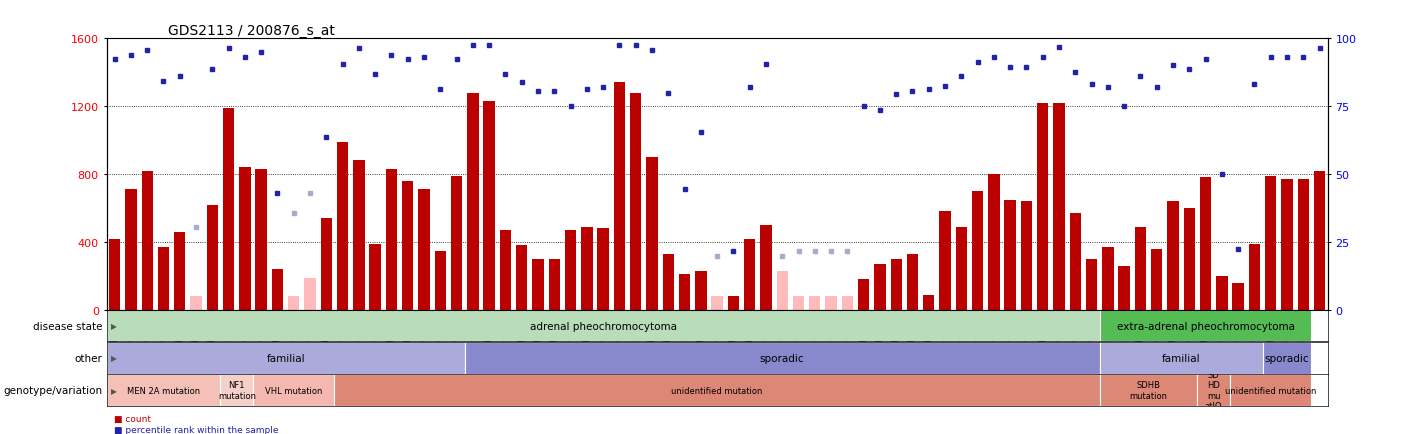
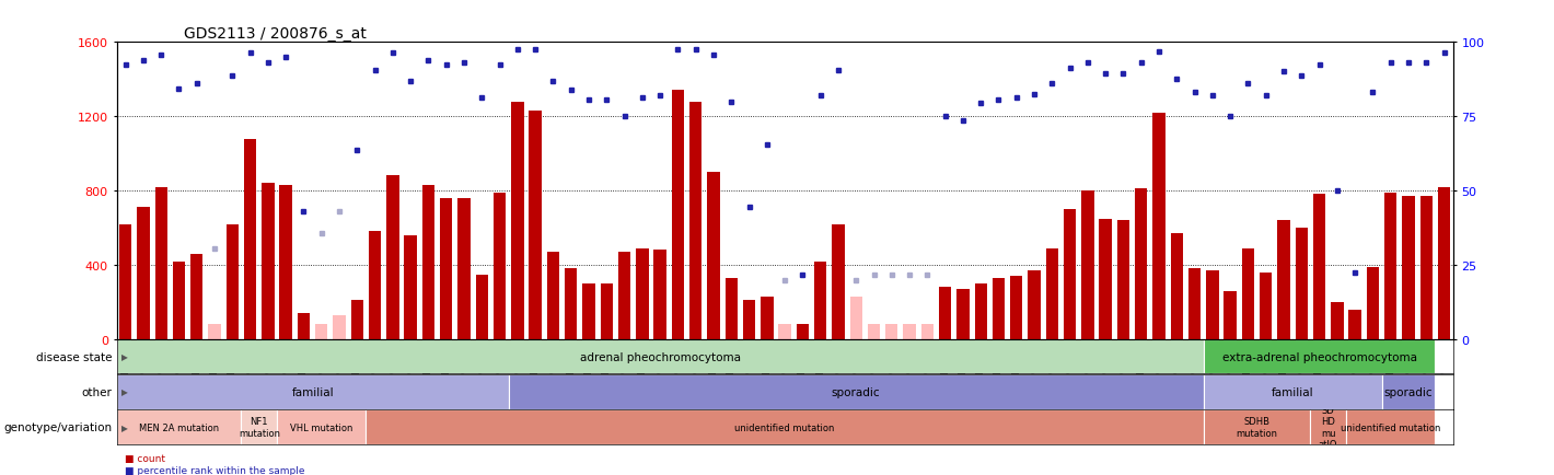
GSM62248: 420 -> 620
GSM62267: 370 -> 420
GSM62307: 1190 -> 1080
GSM62292: 240 -> 140
GSM62270: 190 -> 130
GSM62278: 540 -> 210
GSM62297: 990 -> 580
GSM62299: 390 -> 560
GSM62294: 710 -> 760
GSM62273: 500 -> 620
GSM62282: 180 -> 280
GSM62288: 90 -> 340
GSM62290: 580 -> 370
GSM62312: 1220 -> 810
GSM62319: 300 -> 380
